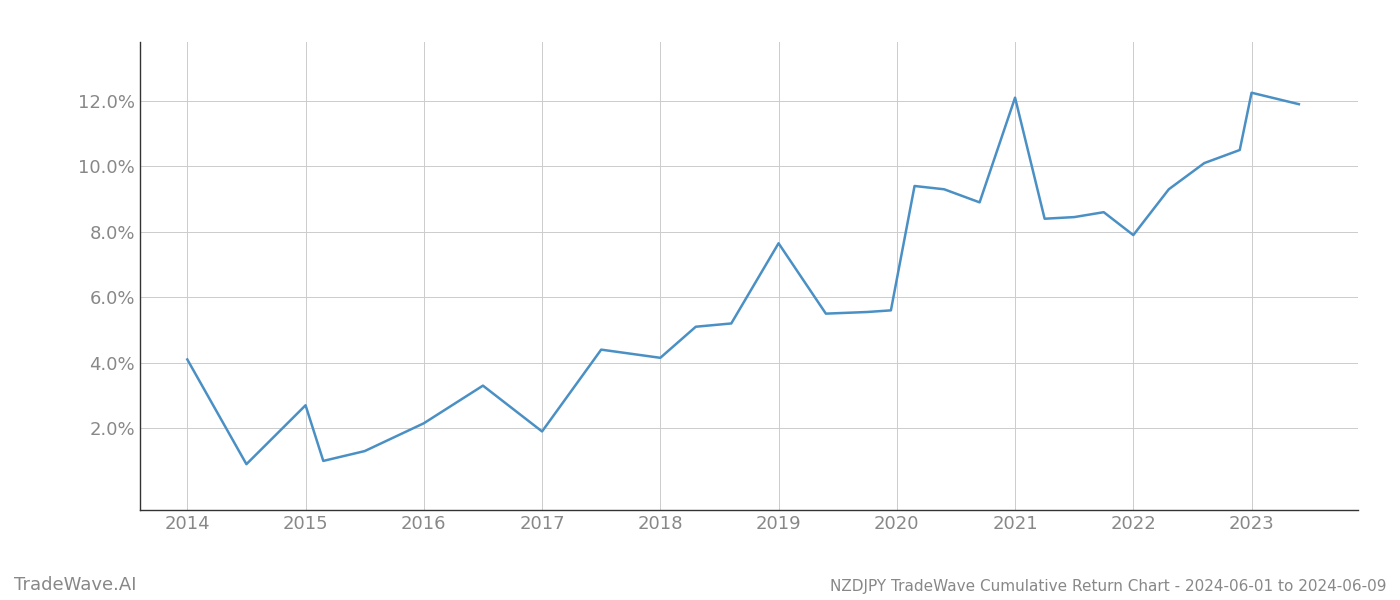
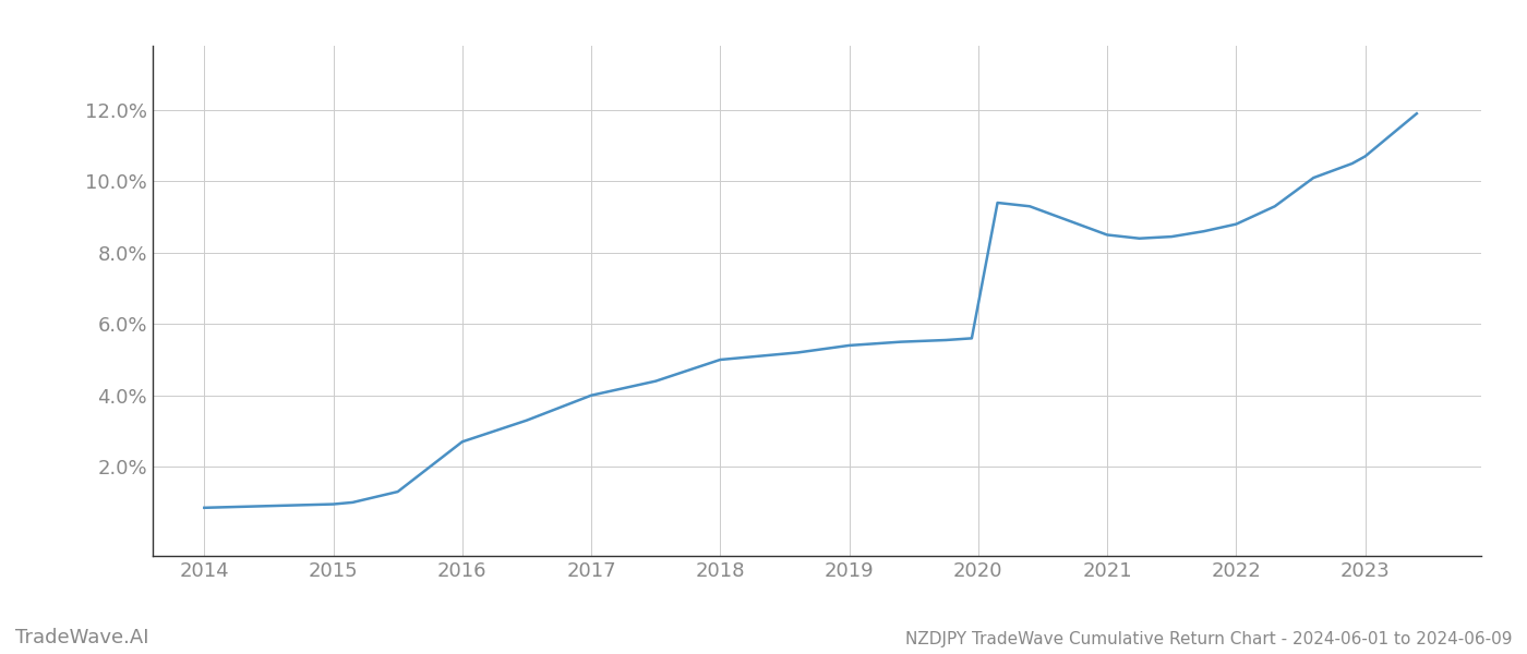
2014: 4.10% -> 0.85%
2015: 2.70% -> 0.95%
2016: 2.15% -> 2.70%
2017: 1.90% -> 4.00%
2018: 4.15% -> 5.00%
2019: 7.65% -> 5.40%
2021: 12.10% -> 8.50%
2022: 7.90% -> 8.80%
2023: 12.25% -> 10.70%
